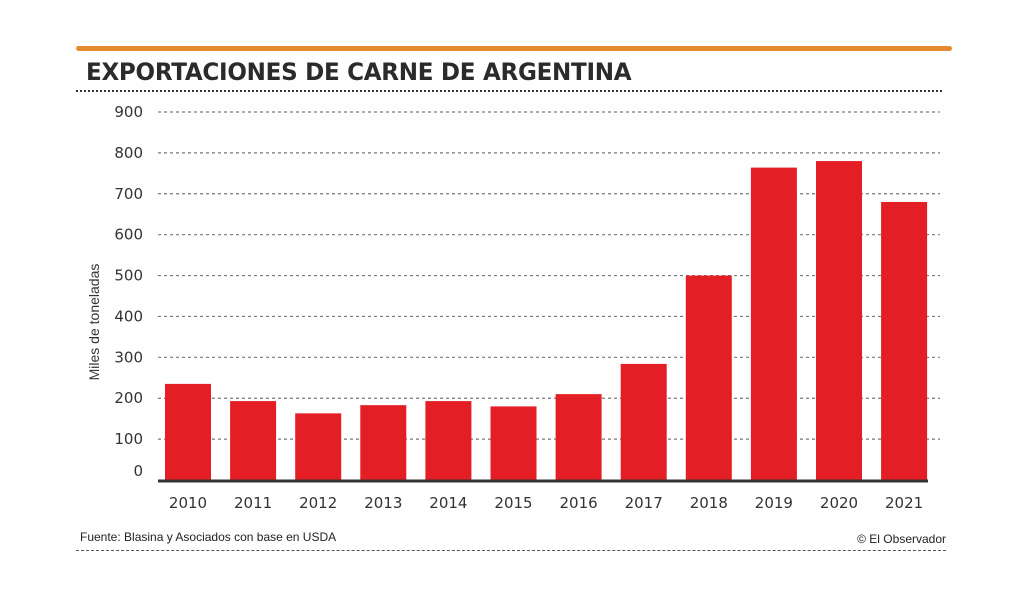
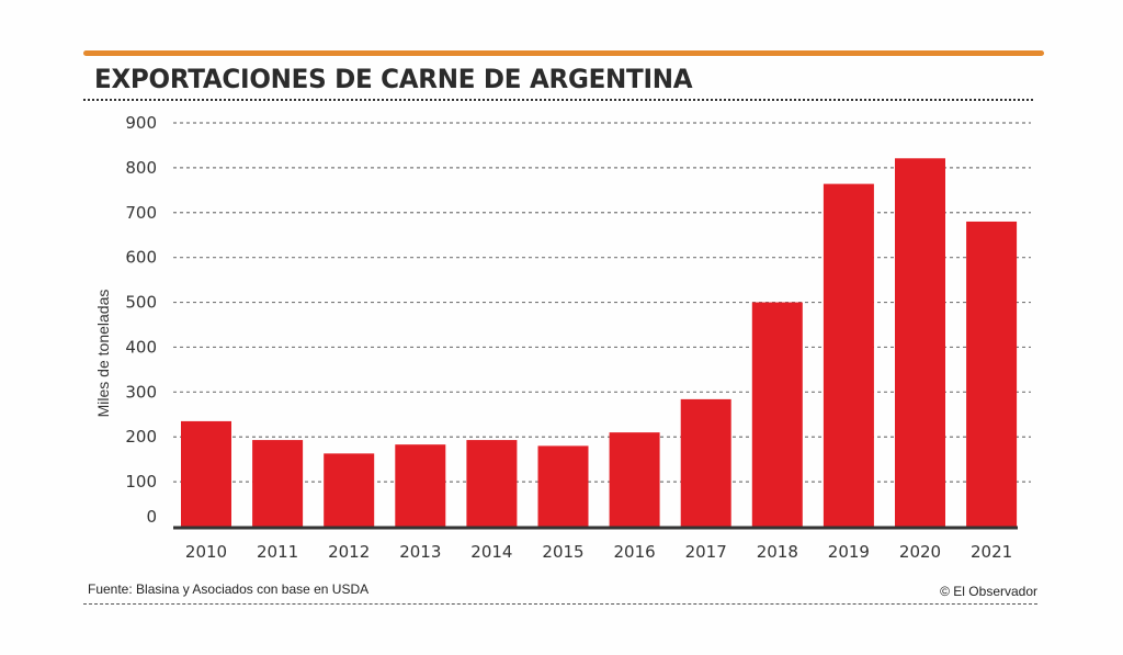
2020: 780 -> 820
